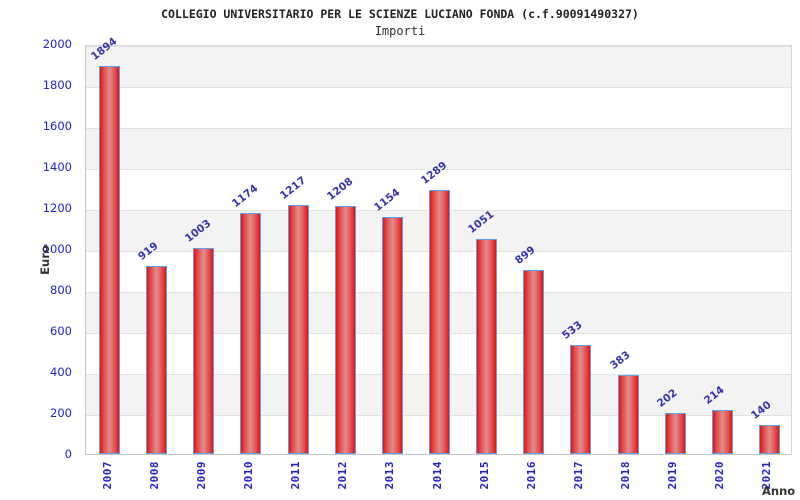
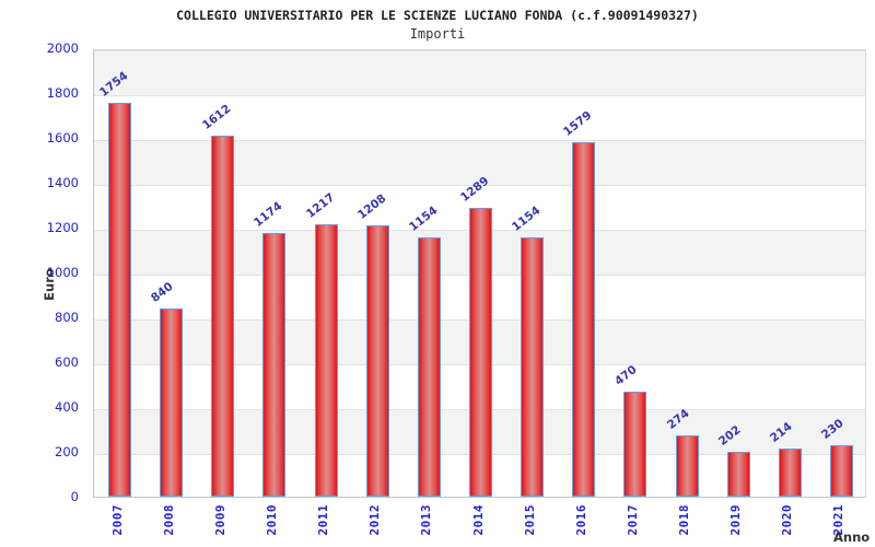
2007: 1894 -> 1754
2008: 919 -> 840
2009: 1003 -> 1612
2015: 1051 -> 1154
2016: 899 -> 1579
2017: 533 -> 470
2018: 383 -> 274
2021: 140 -> 230
